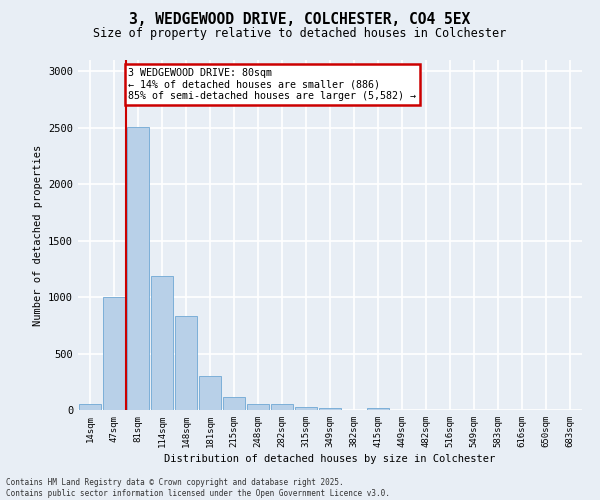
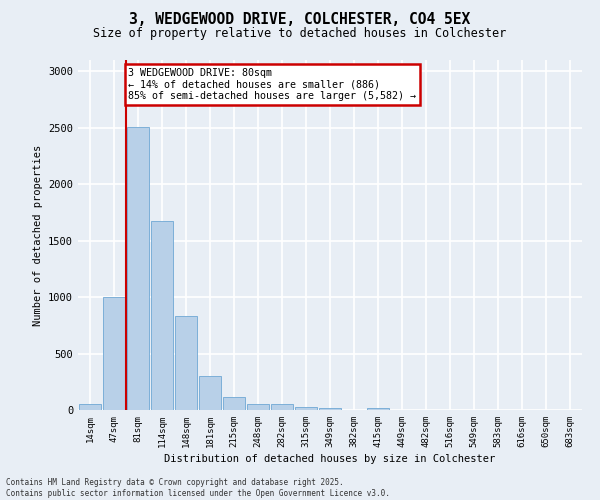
114sqm: 1190 -> 1670
